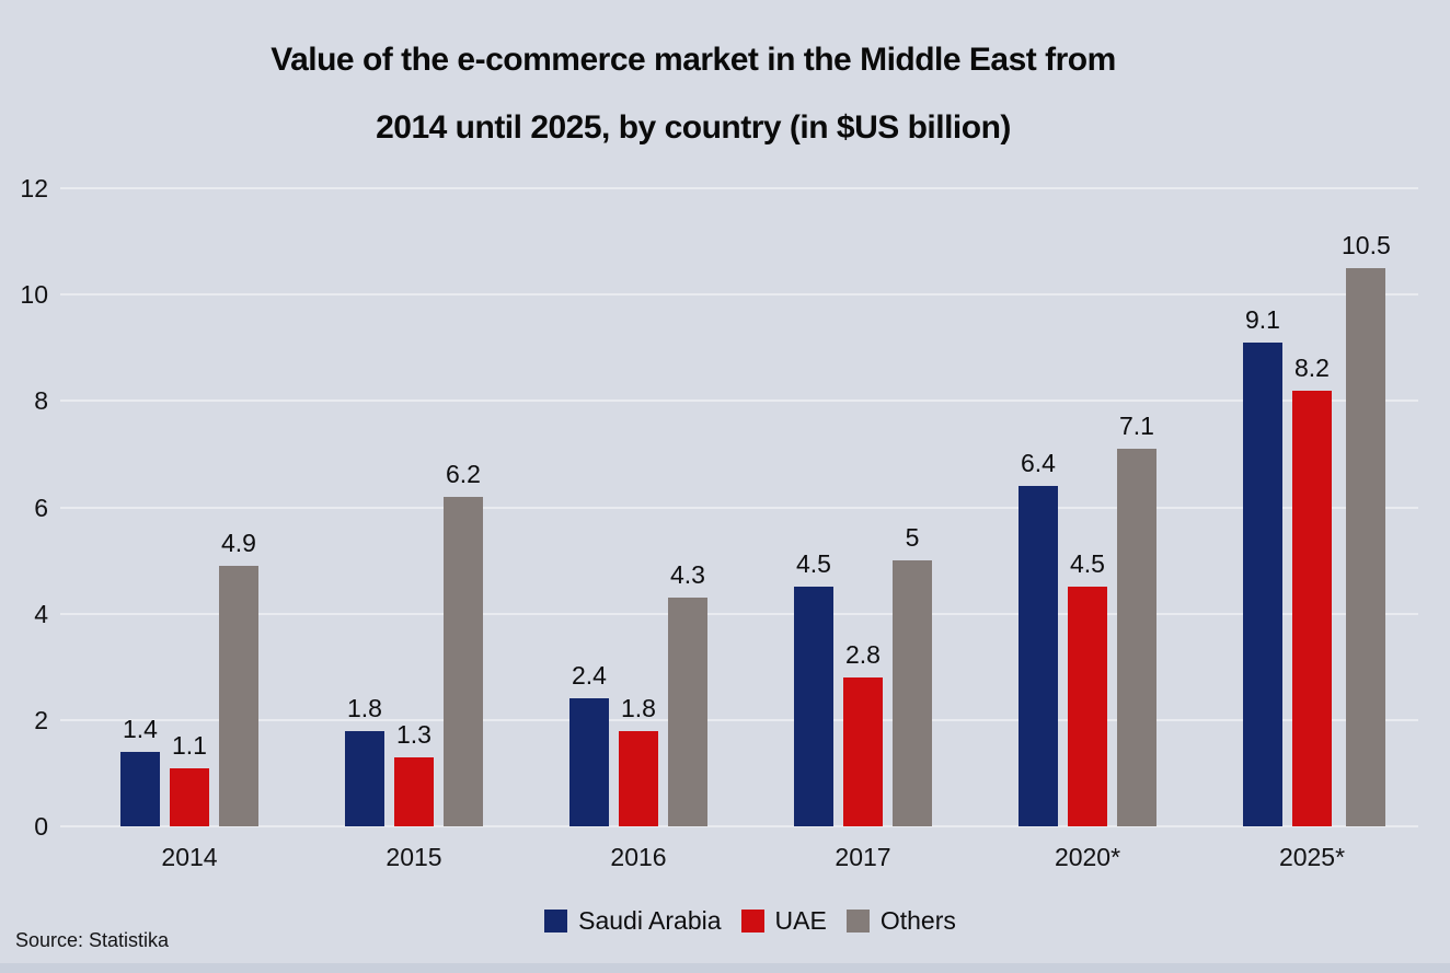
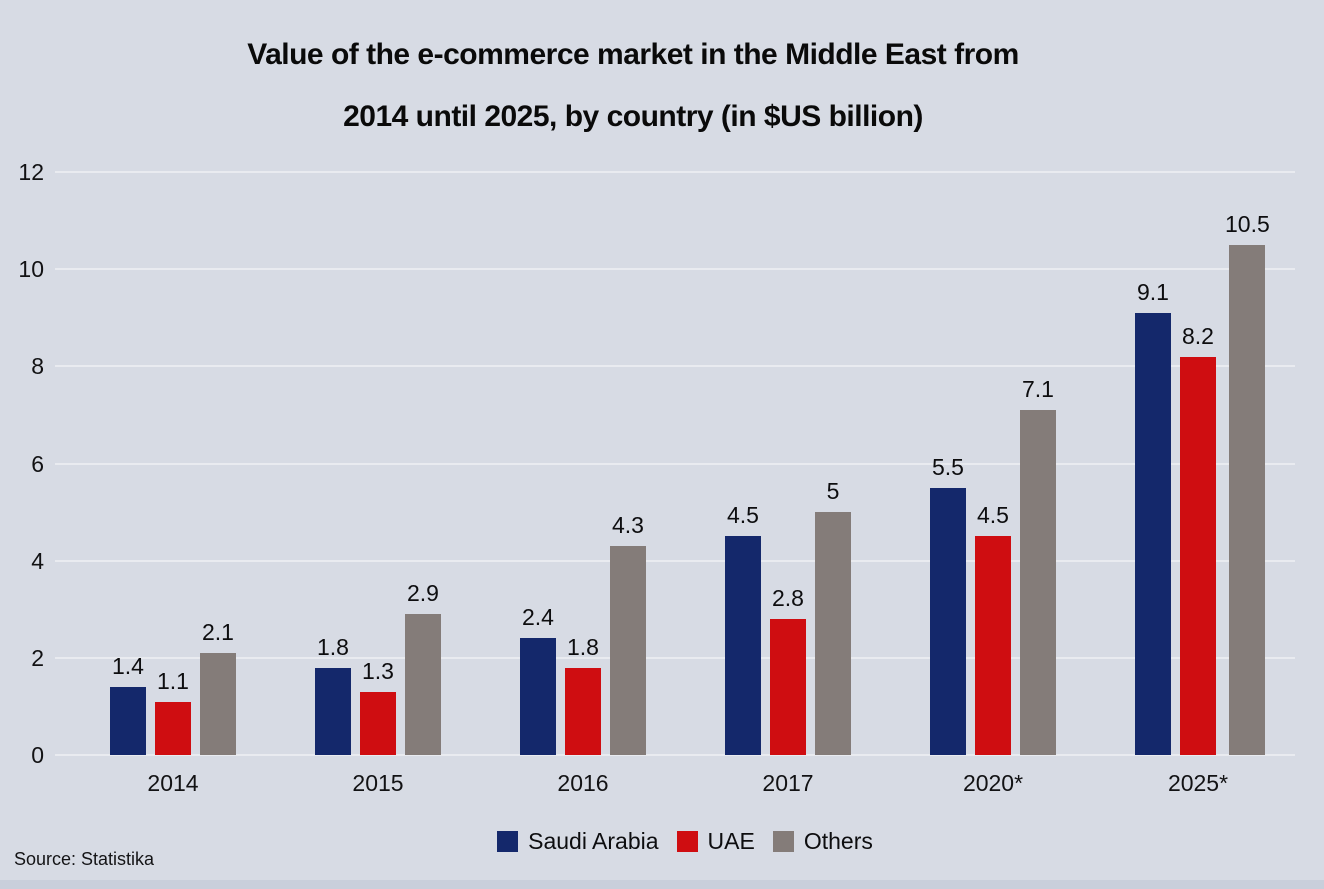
Others/2014: 4.9 -> 2.1
Others/2015: 6.2 -> 2.9
Saudi Arabia/2020*: 6.4 -> 5.5
